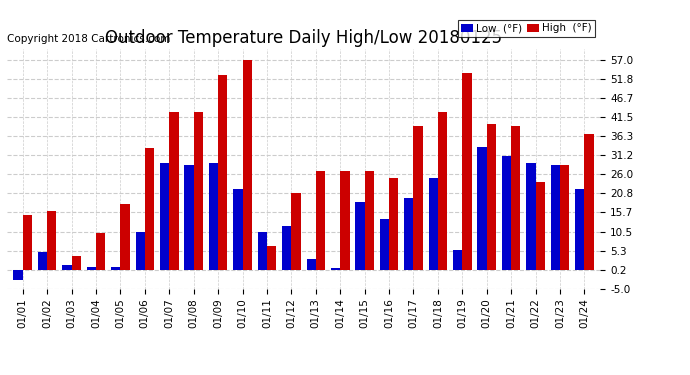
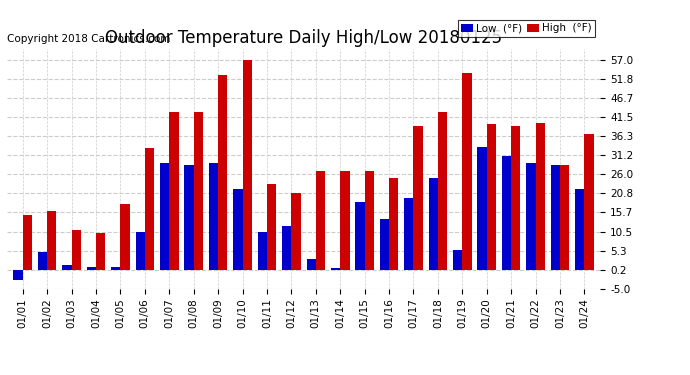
High (°F)/01/03: 4.0 -> 11.0
High (°F)/01/11: 6.5 -> 23.5
High (°F)/01/22: 24.0 -> 40.0
